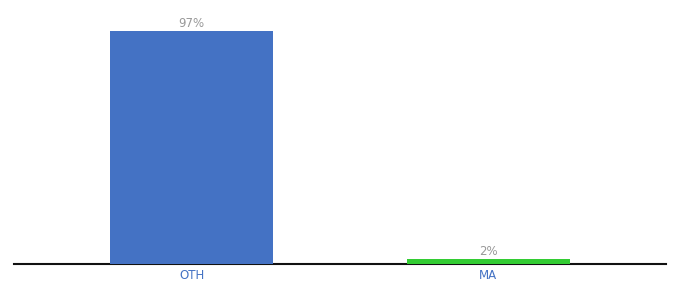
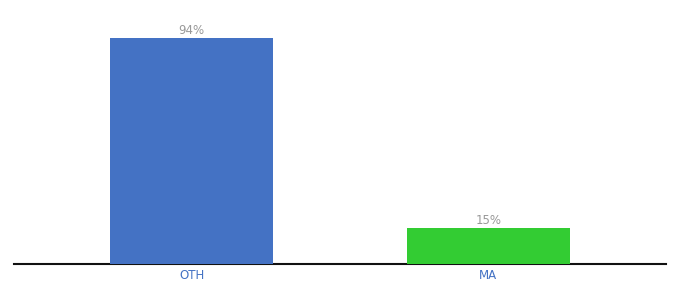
OTH: 97% -> 94%
MA: 2% -> 15%
